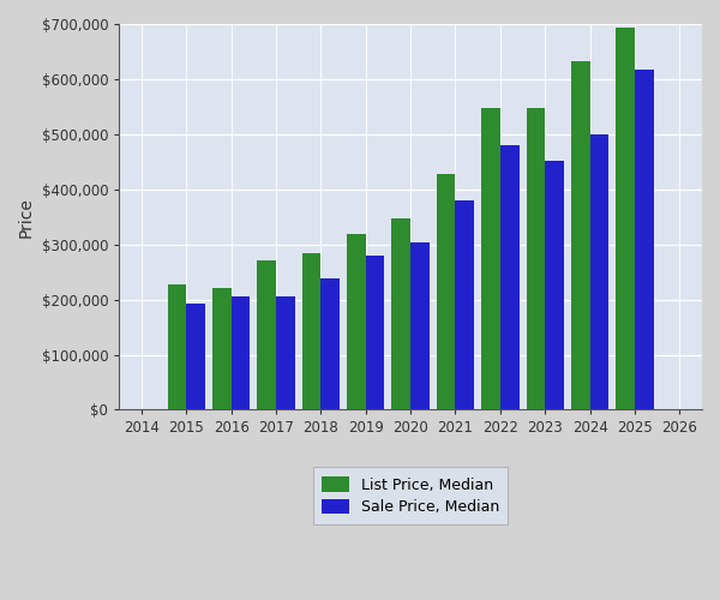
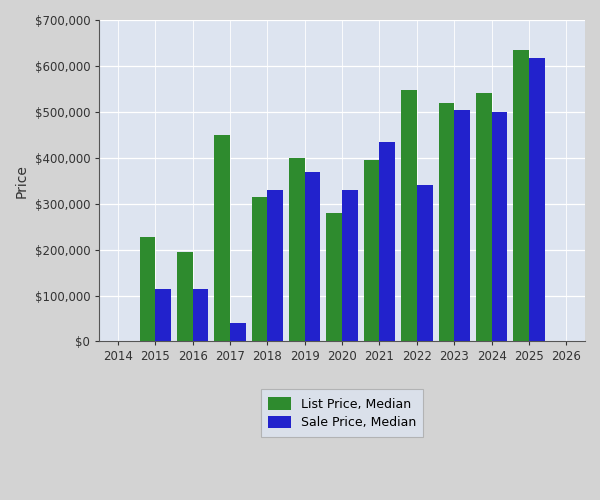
Sale Price, Median/2015: $193,000 -> $115,000
List Price, Median/2016: $220,000 -> $195,000
Sale Price, Median/2016: $205,000 -> $115,000
List Price, Median/2017: $270,000 -> $450,000
Sale Price, Median/2017: $205,000 -> $40,000
List Price, Median/2018: $283,000 -> $315,000
Sale Price, Median/2018: $238,000 -> $330,000
List Price, Median/2019: $320,000 -> $400,000
Sale Price, Median/2019: $280,000 -> $370,000
List Price, Median/2020: $347,000 -> $280,000
Sale Price, Median/2020: $303,000 -> $330,000
List Price, Median/2021: $428,000 -> $395,000
Sale Price, Median/2021: $380,000 -> $435,000
Sale Price, Median/2022: $480,000 -> $340,000
List Price, Median/2023: $548,000 -> $520,000
Sale Price, Median/2023: $452,000 -> $505,000
List Price, Median/2024: $632,000 -> $540,000
List Price, Median/2025: $693,000 -> $635,000
